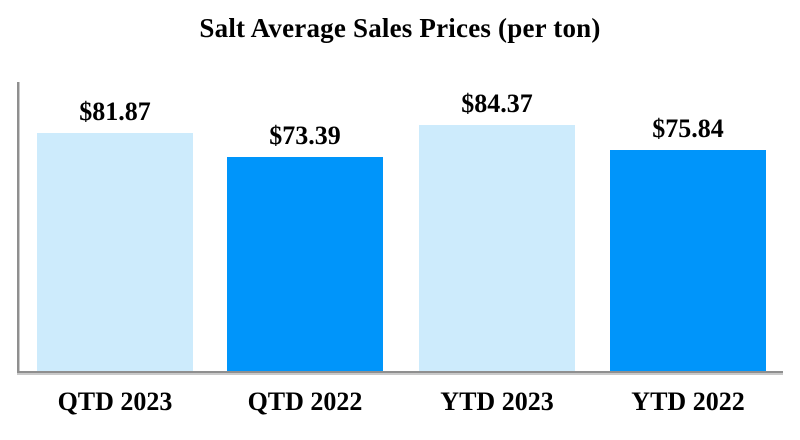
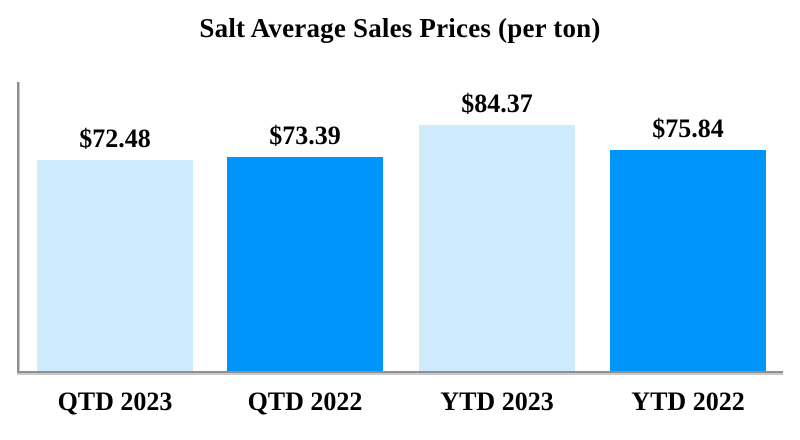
QTD 2023: $81.87 -> $72.48
